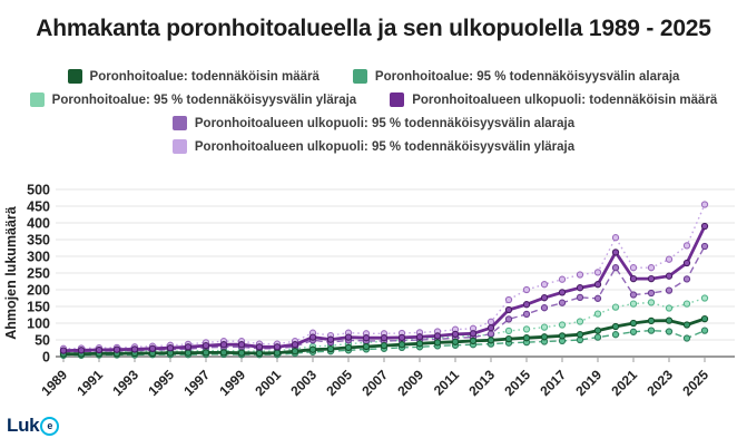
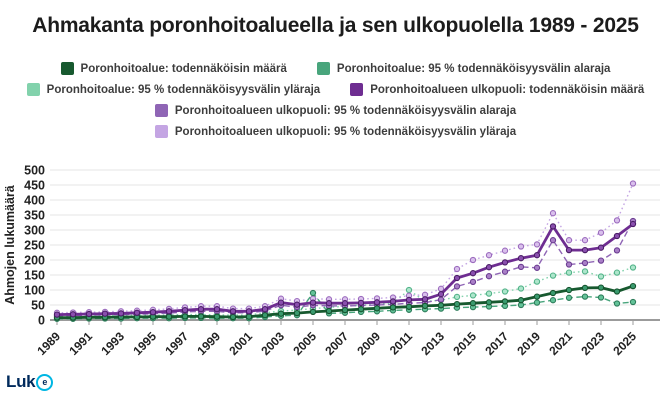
Poronhoitoalue: 95 % todennäköisyysvälin alaraja/2005: 20 -> 90
Poronhoitoalue: 95 % todennäköisyysvälin yläraja/2011: 60 -> 100
Poronhoitoalue: 95 % todennäköisyysvälin alaraja/2025: 80 -> 60
Poronhoitoalueen ulkopuoli: todennäköisin määrä/2025: 390 -> 320
